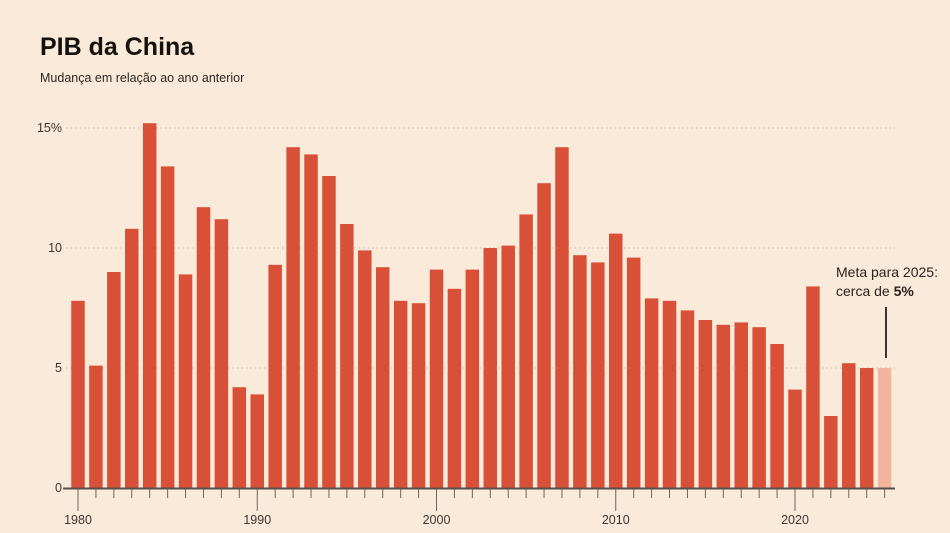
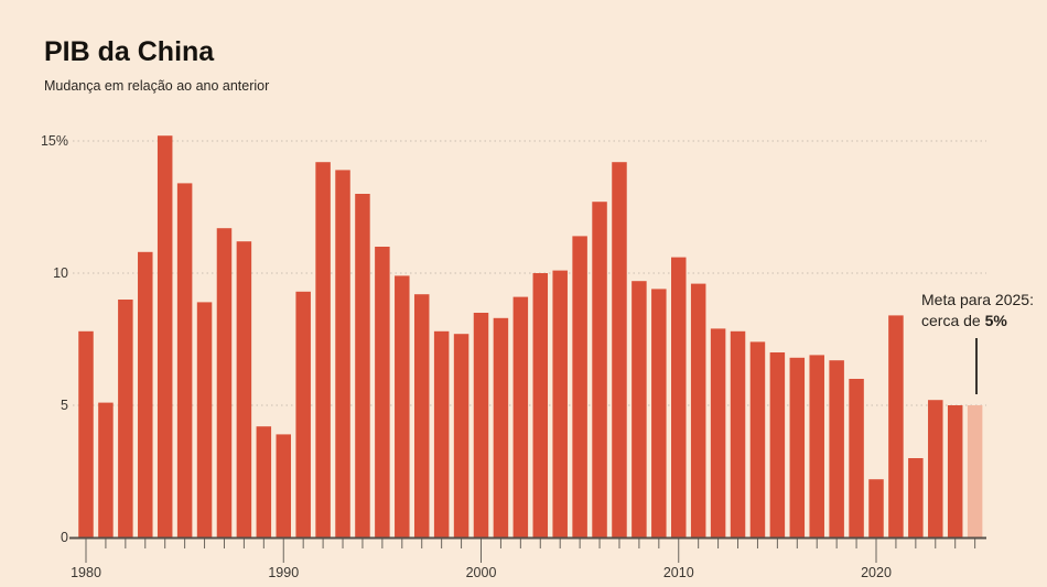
2000: 9.1% -> 8.5%
2020: 4.1% -> 2.2%
